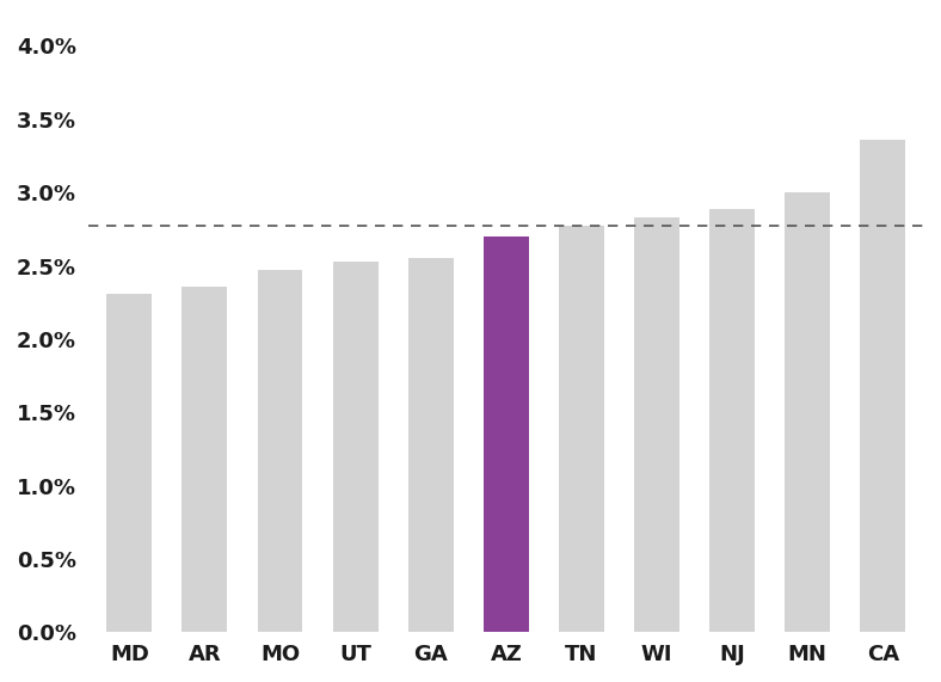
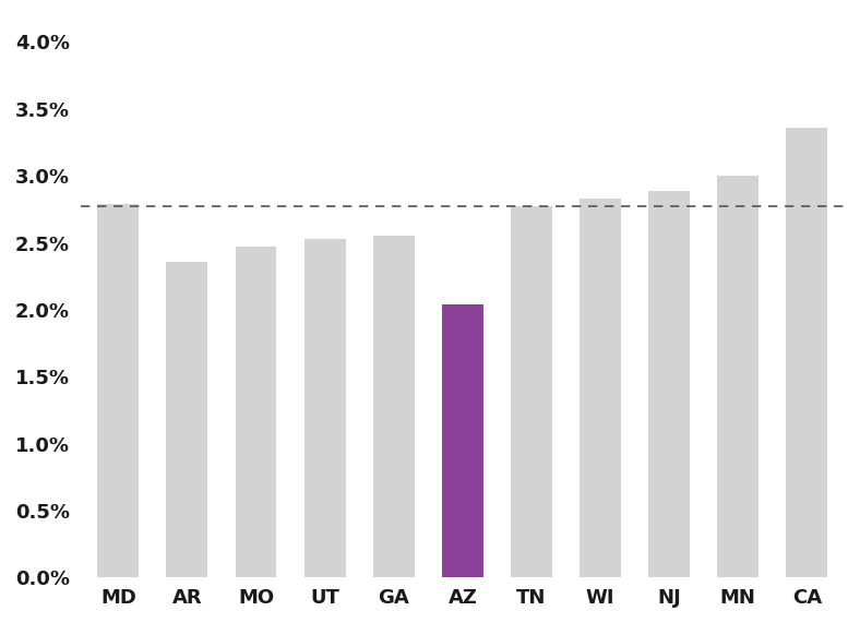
MD: 2.31% -> 2.79%
AZ: 2.70% -> 2.04%
